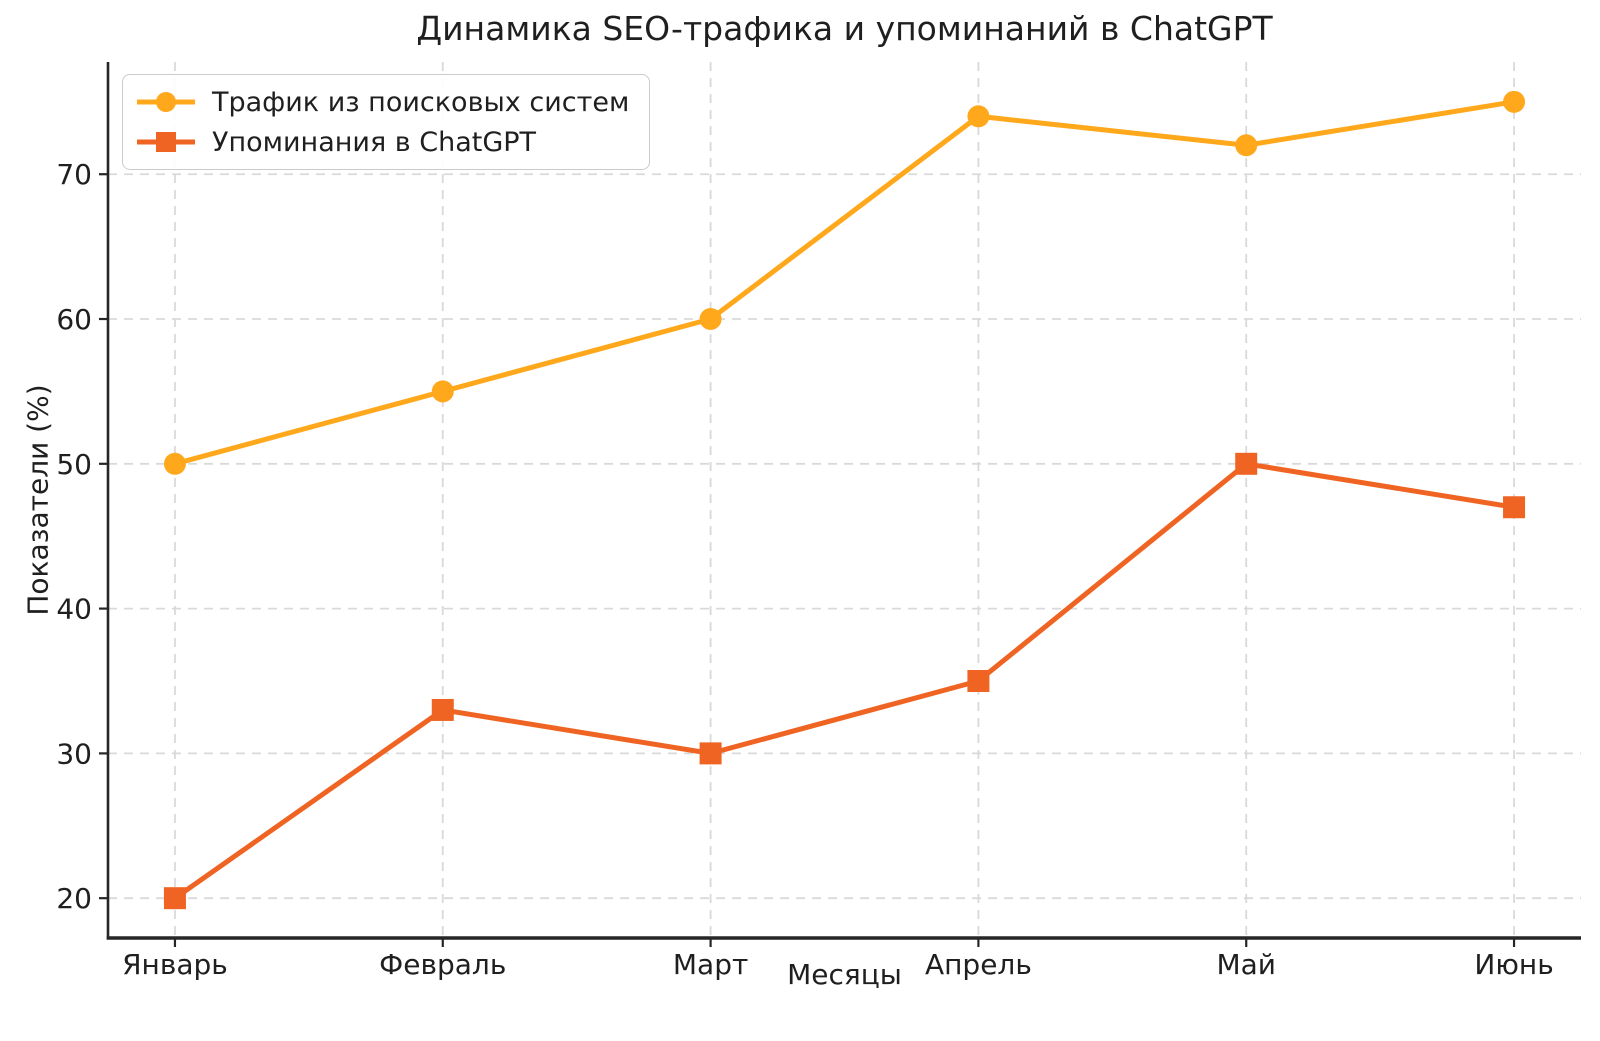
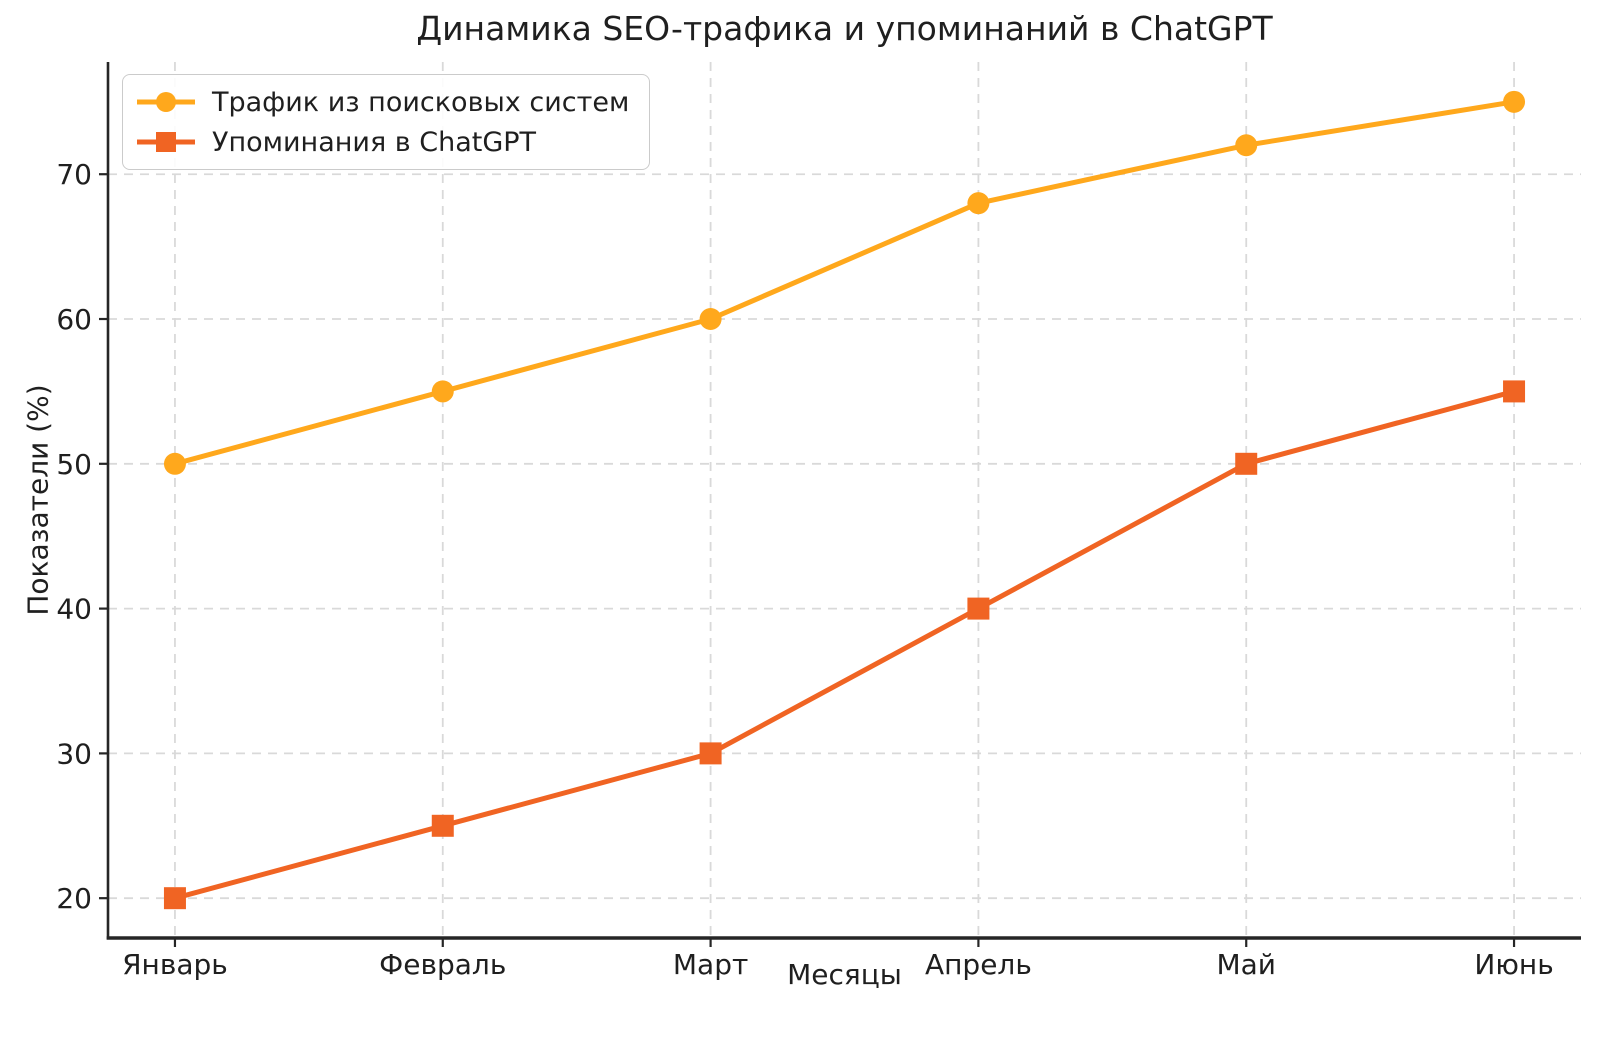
Упоминания в ChatGPT/Февраль: 33 -> 25
Трафик из поисковых систем/Апрель: 74 -> 68
Упоминания в ChatGPT/Апрель: 35 -> 40
Упоминания в ChatGPT/Июнь: 47 -> 55
